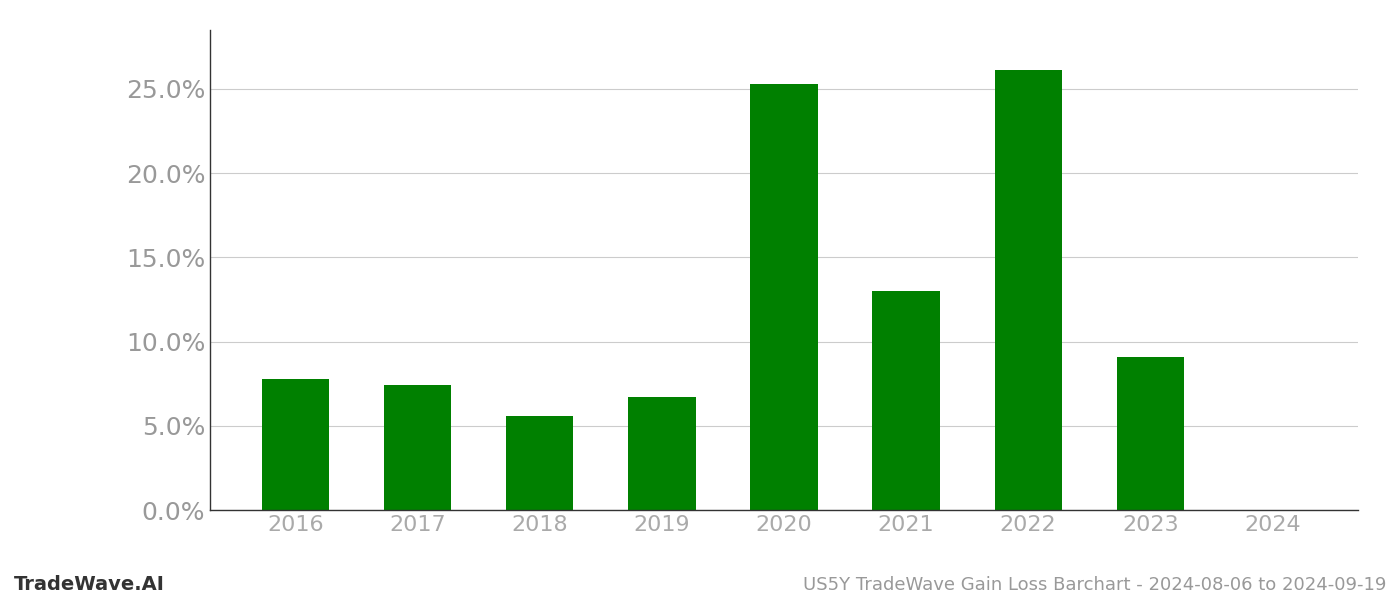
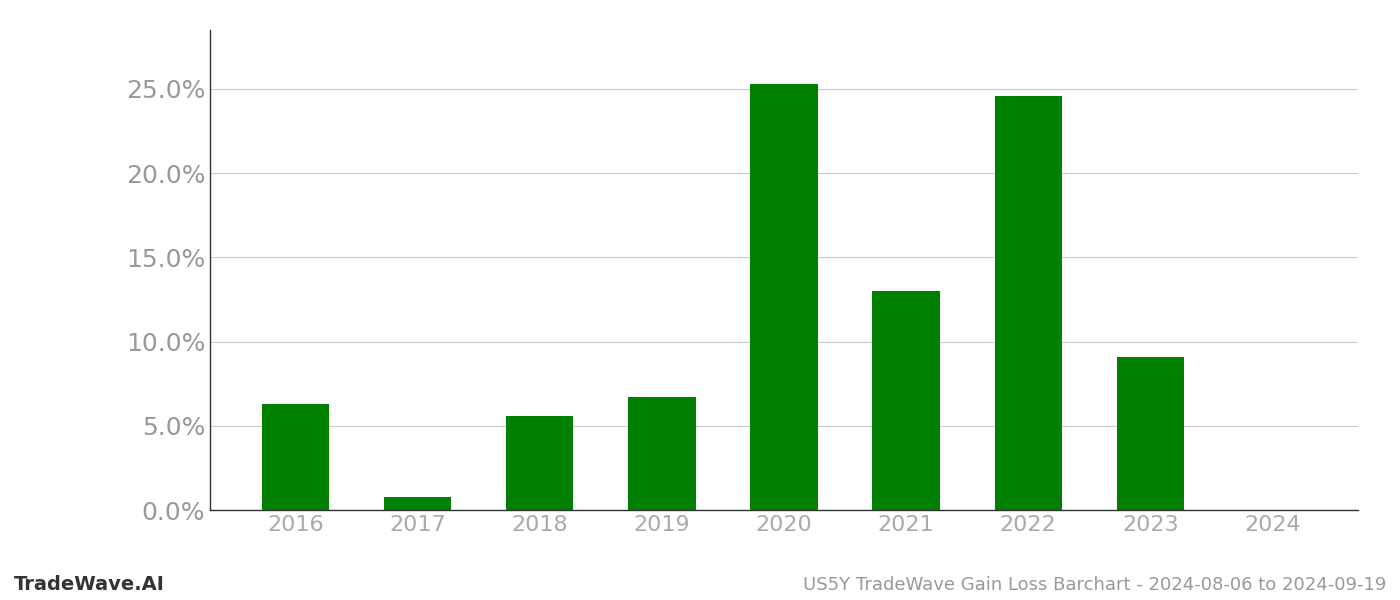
2016: 7.8% -> 6.3%
2017: 7.4% -> 0.8%
2022: 26.1% -> 24.6%
